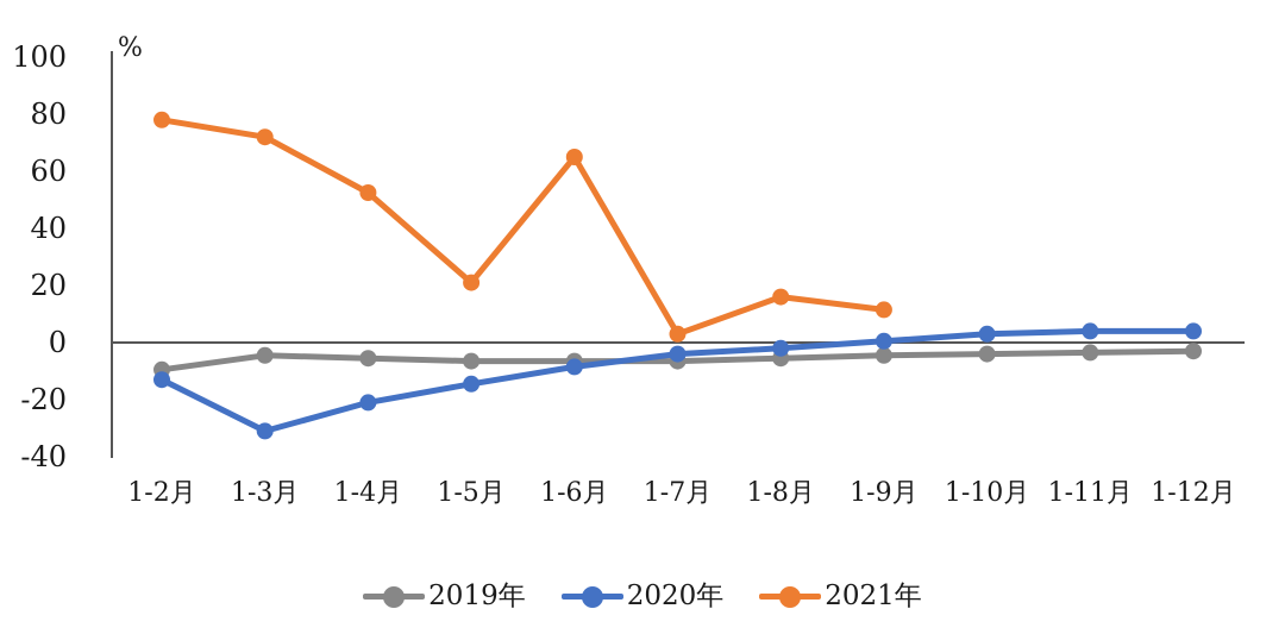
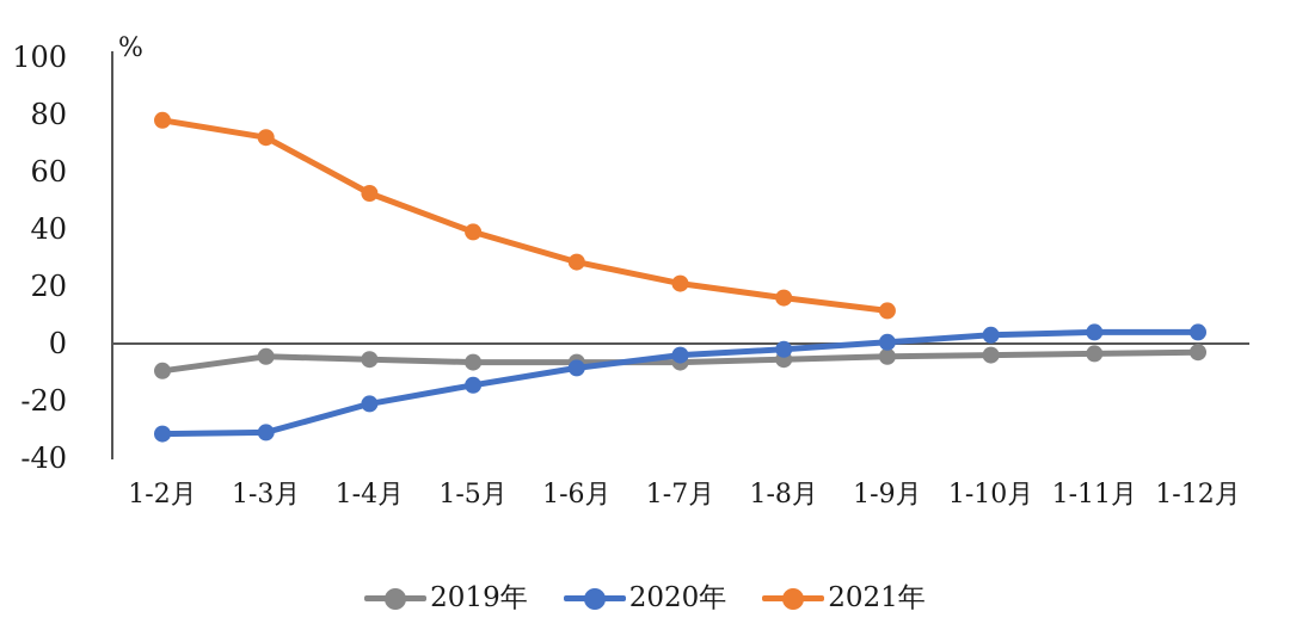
2020年/1-2月: -13 -> -32
2021年/1-5月: 21 -> 39
2021年/1-6月: 65 -> 28
2021年/1-7月: 3 -> 21
